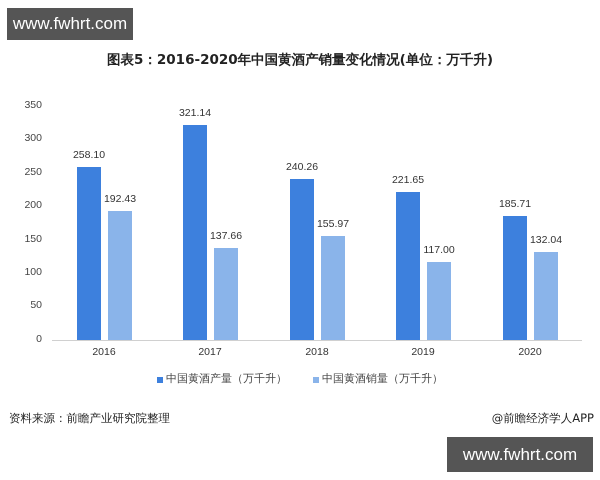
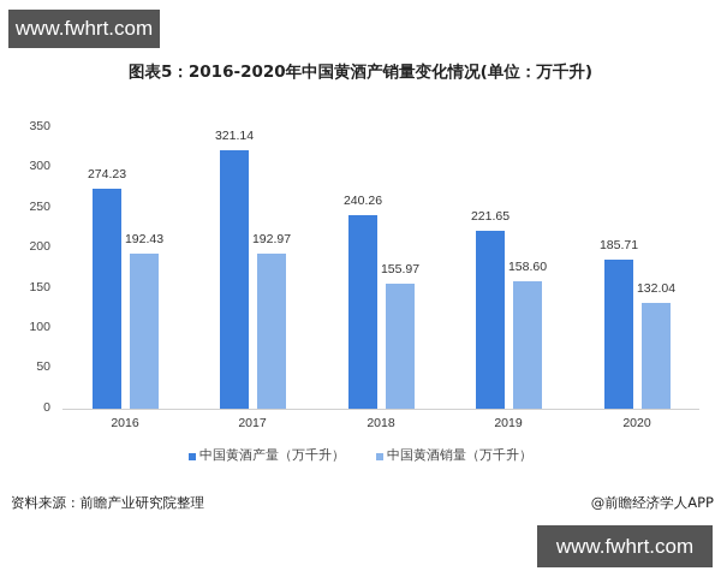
中国黄酒产量（万千升）/2016: 258.10 -> 274.23
中国黄酒销量（万千升）/2017: 137.66 -> 192.97
中国黄酒销量（万千升）/2019: 117.00 -> 158.60
